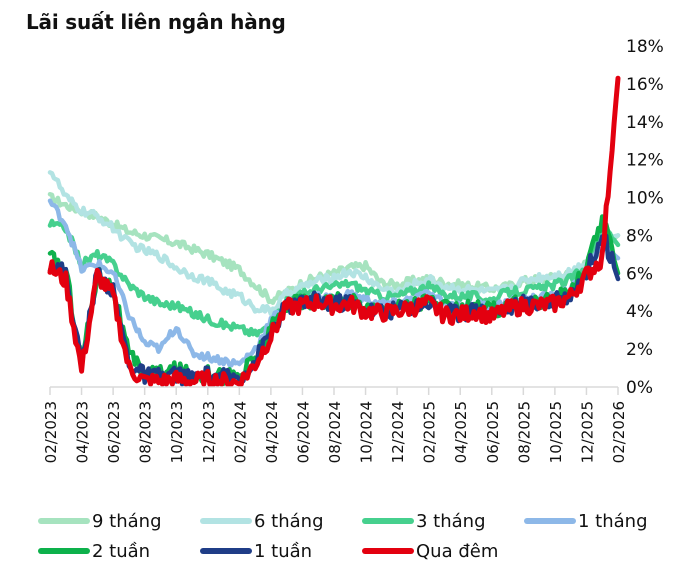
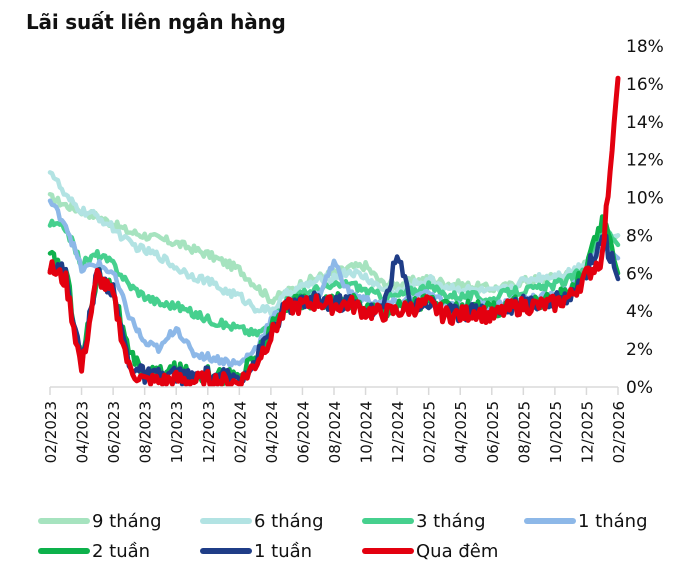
1 tháng/08/2024: 4.7% -> 6.6%
1 tuần/12/2024: 4.1% -> 6.9%
